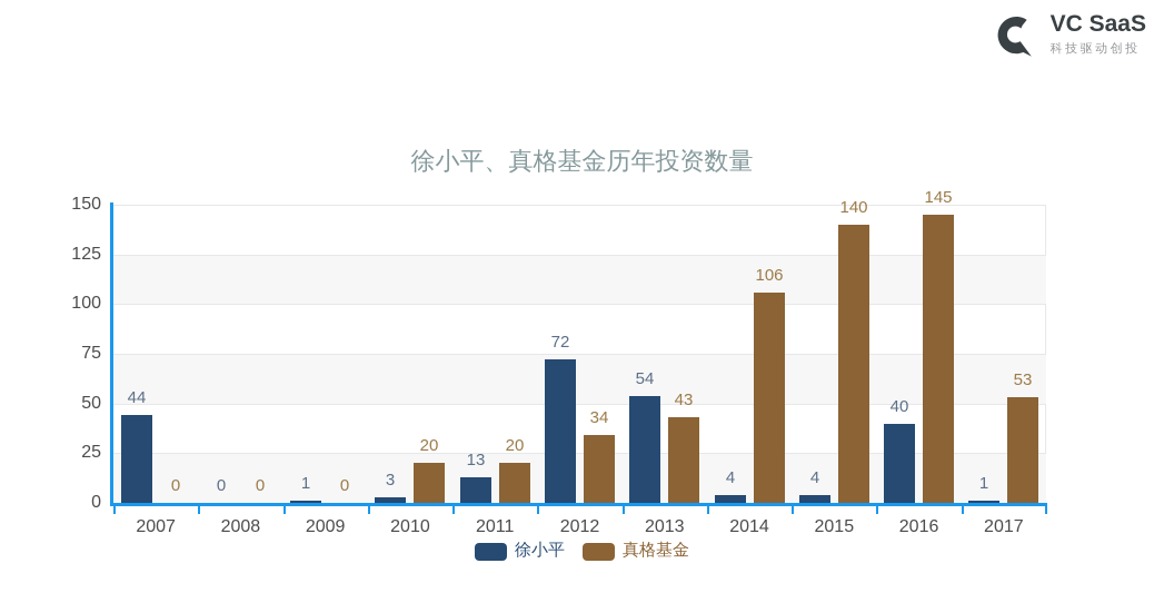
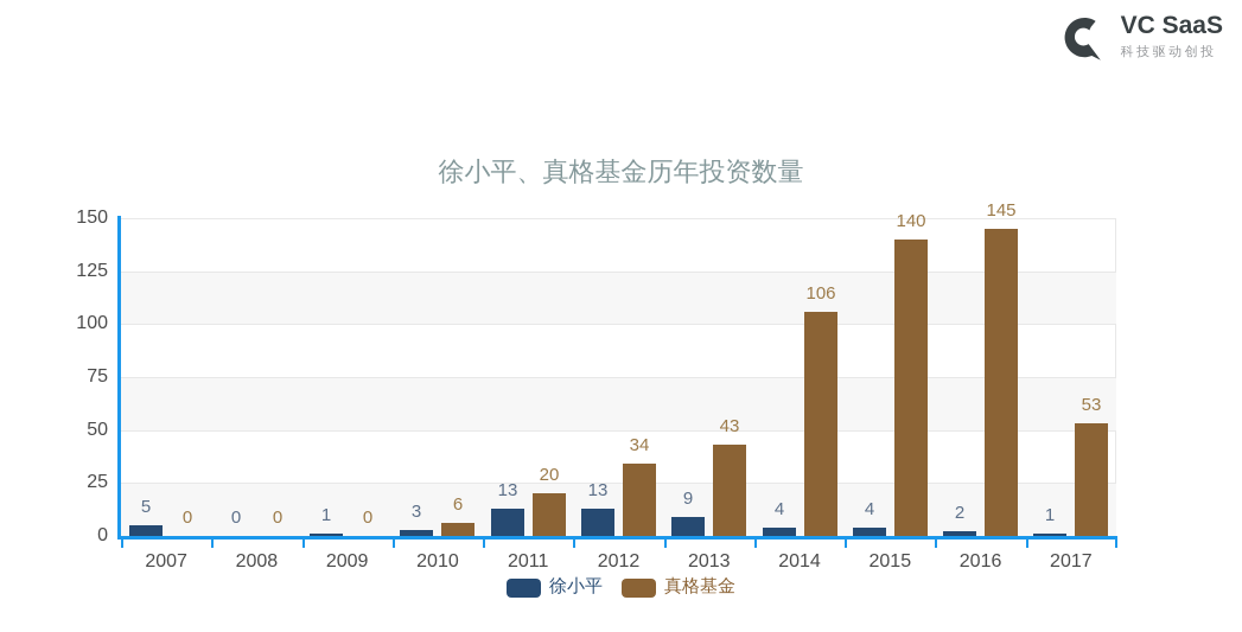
徐小平/2007: 44 -> 5
真格基金/2010: 20 -> 6
徐小平/2012: 72 -> 13
徐小平/2013: 54 -> 9
徐小平/2016: 40 -> 2
